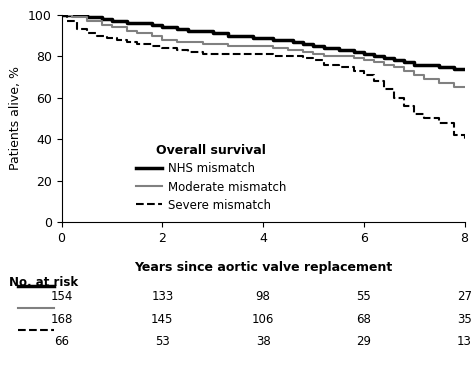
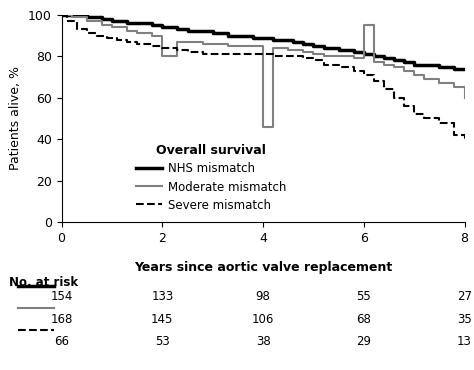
Moderate mismatch/2: 88 -> 80
Moderate mismatch/4: 85 -> 46
Moderate mismatch/6: 78 -> 95
Moderate mismatch/8: 65 -> 60
